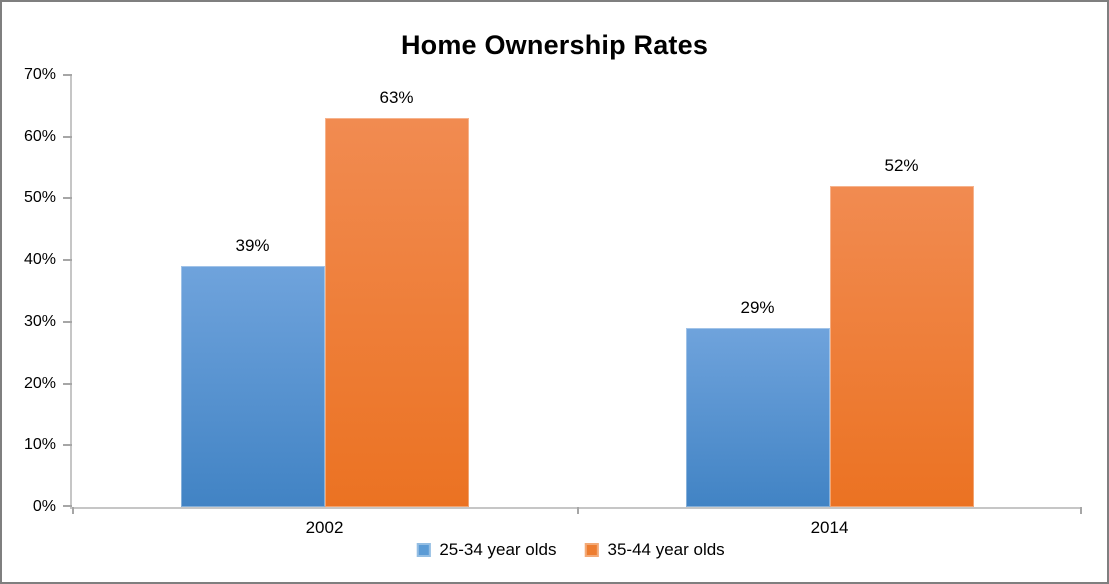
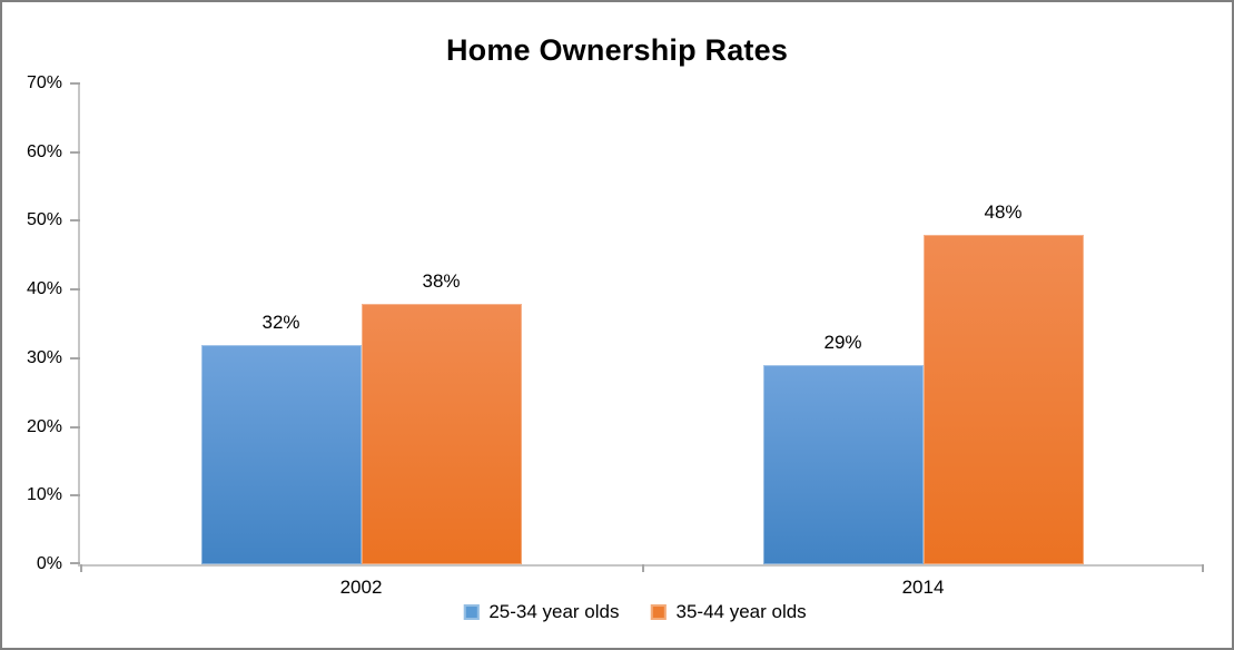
25-34 year olds/2002: 39% -> 32%
35-44 year olds/2002: 63% -> 38%
35-44 year olds/2014: 52% -> 48%
